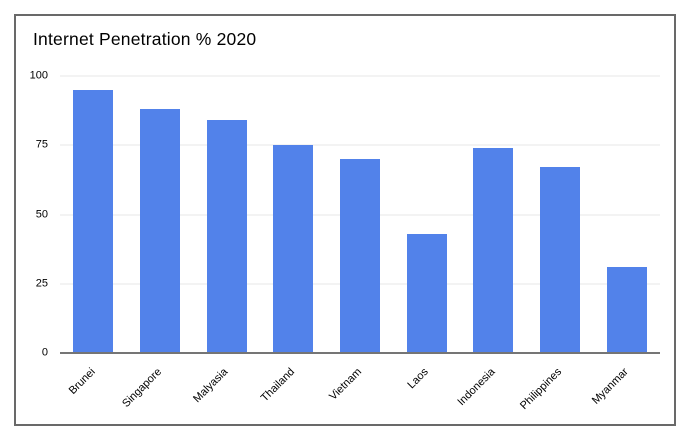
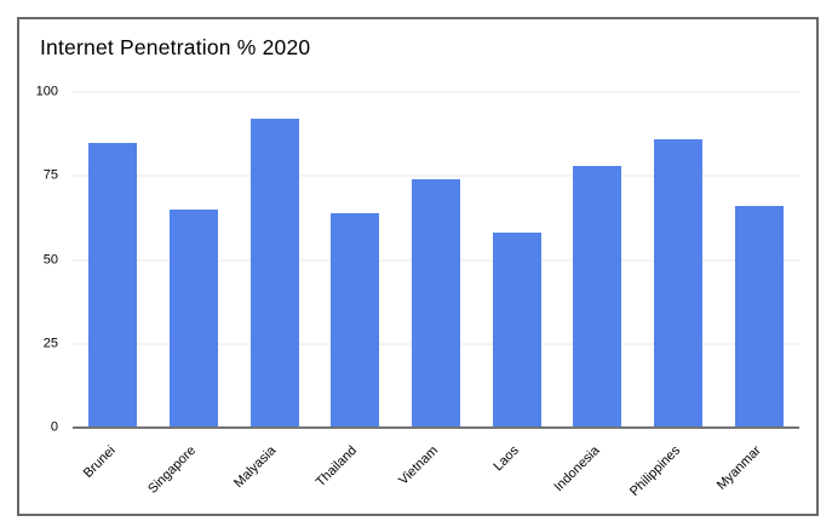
Brunei: 95 -> 85
Singapore: 88 -> 65
Malyasia: 84 -> 92
Thailand: 75 -> 64
Vietnam: 70 -> 74
Laos: 43 -> 58
Indonesia: 74 -> 78
Philippines: 67 -> 86
Myanmar: 31 -> 66
